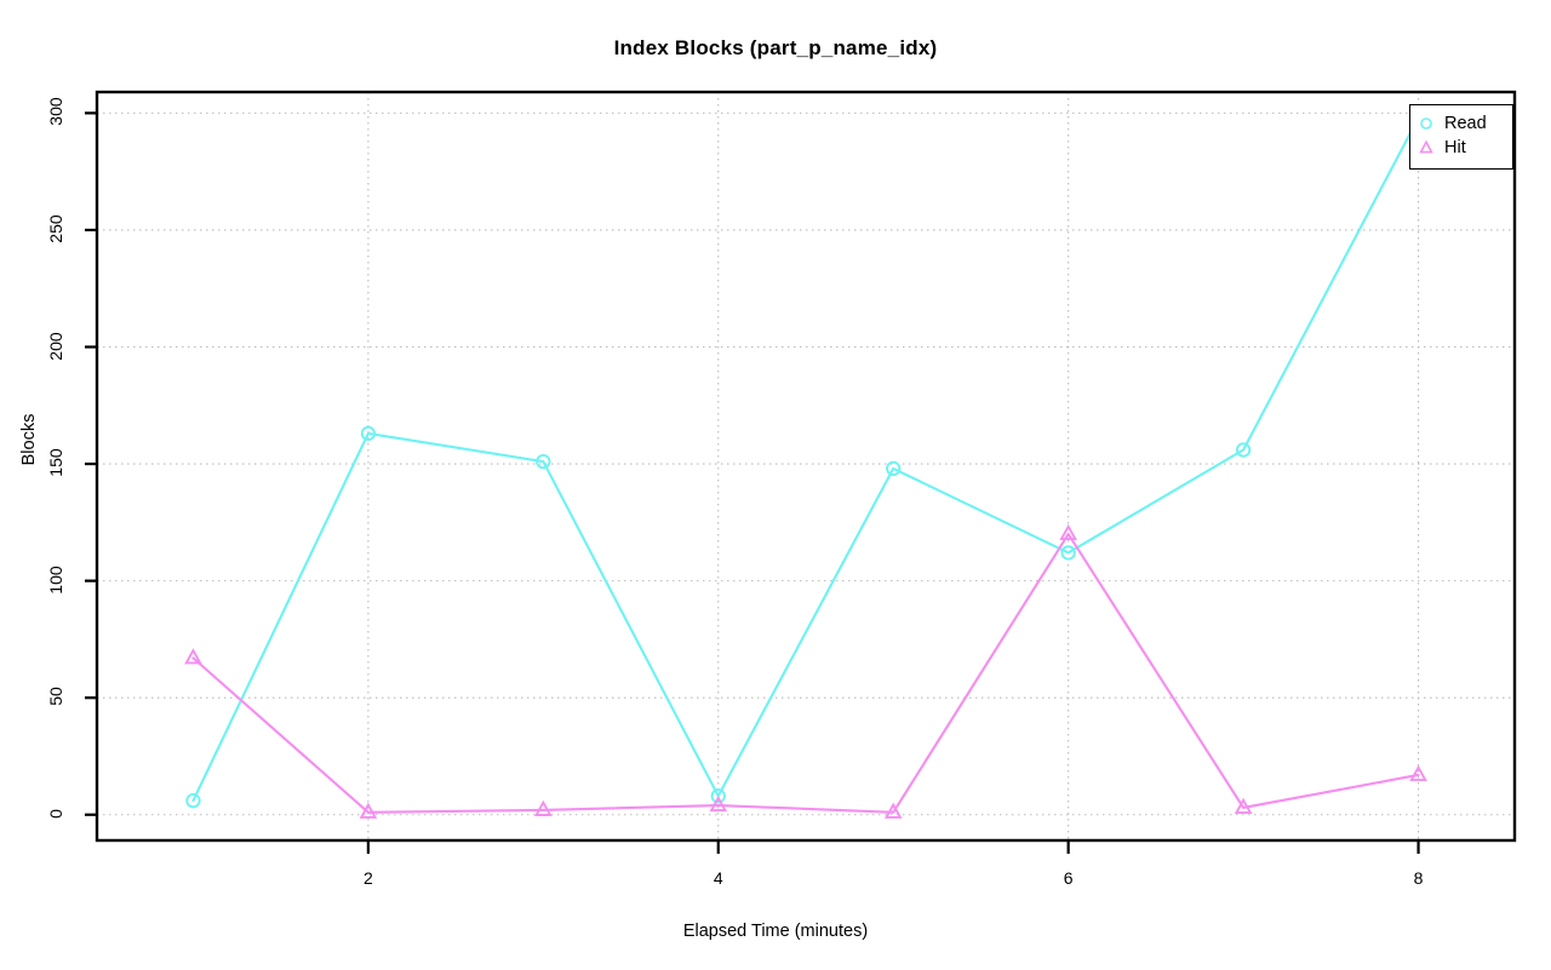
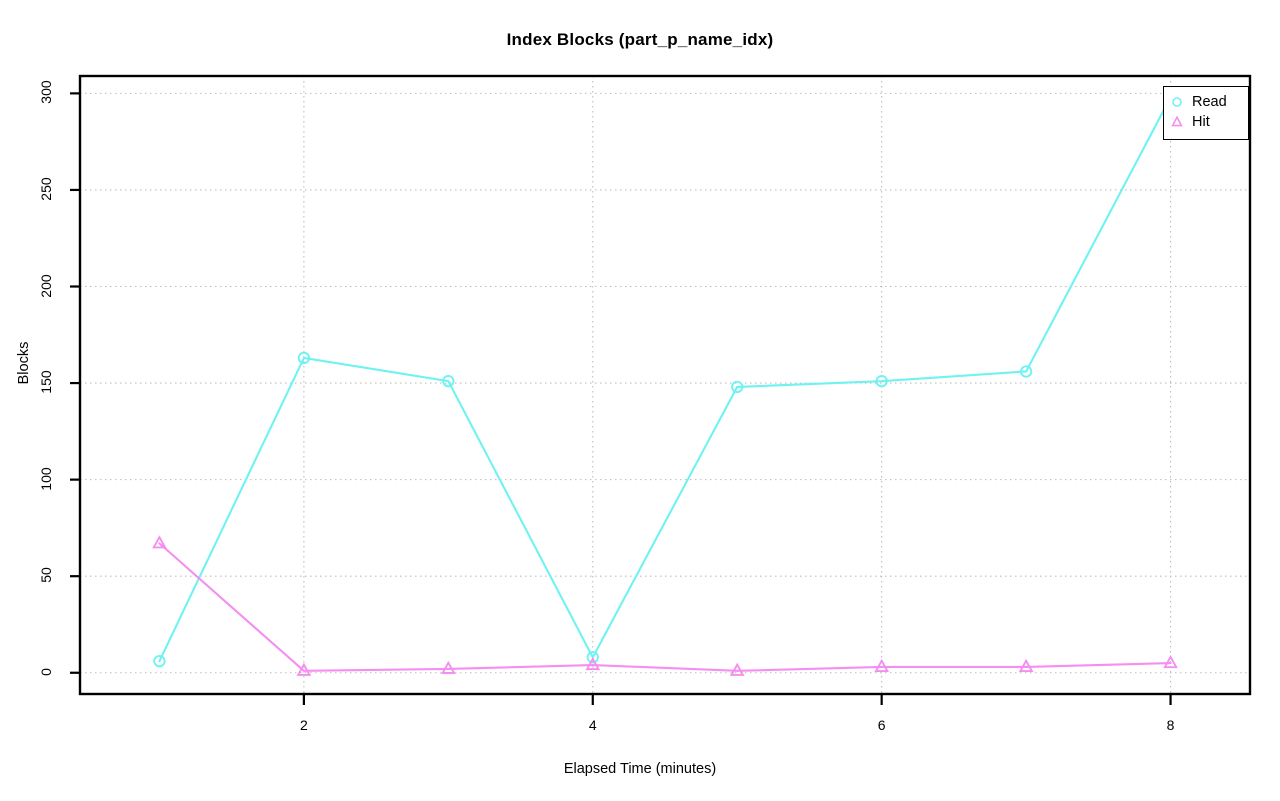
Read/6: 112 -> 151
Hit/6: 120 -> 3
Hit/8: 17 -> 5
